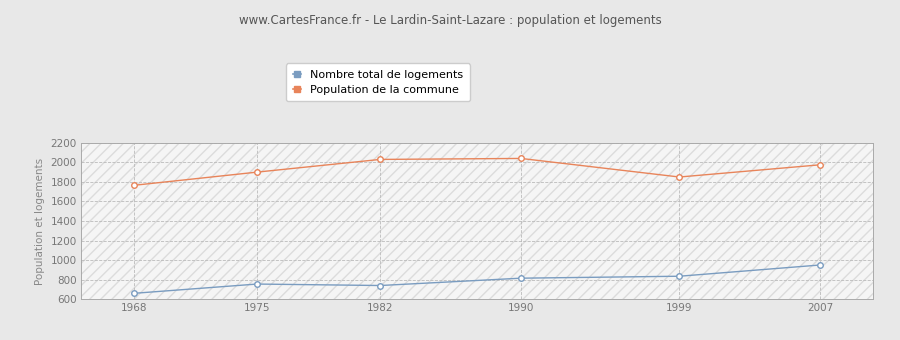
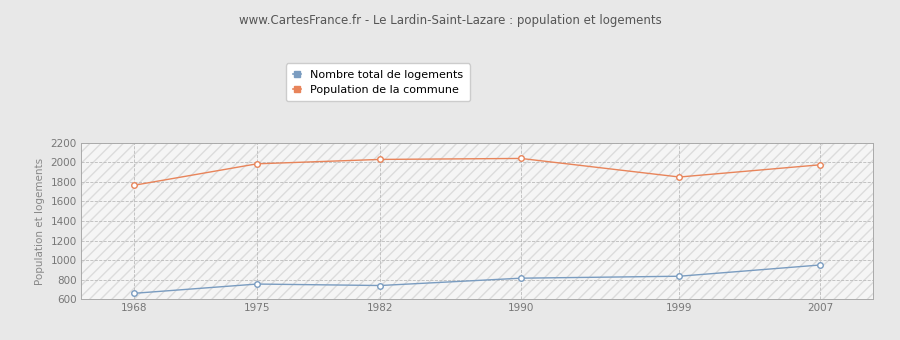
Population de la commune/1975: 1900 -> 1980
